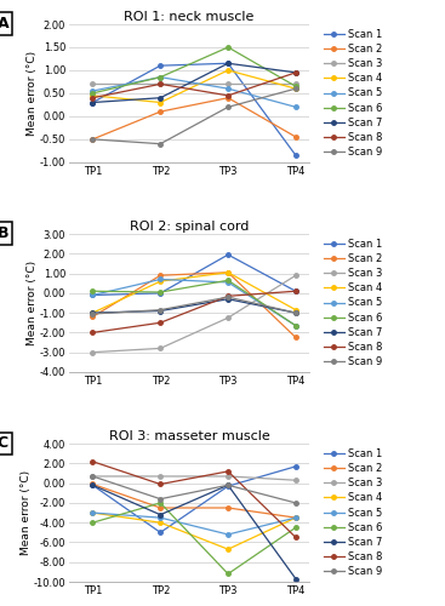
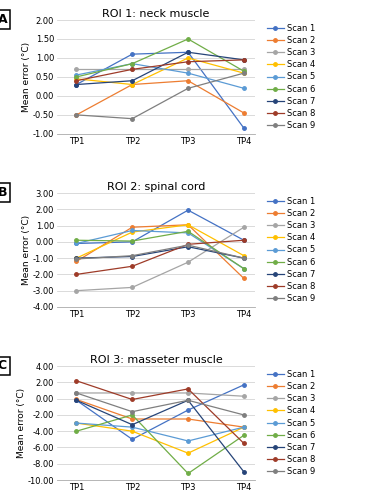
ROI 1: neck muscle/Scan 2/TP2: 0.10 -> 0.30
ROI 1: neck muscle/Scan 8/TP3: 0.45 -> 0.90
ROI 3: masseter muscle/Scan 1/TP3: -0.3 -> -1.4
ROI 3: masseter muscle/Scan 7/TP4: -9.7 -> -9.0
